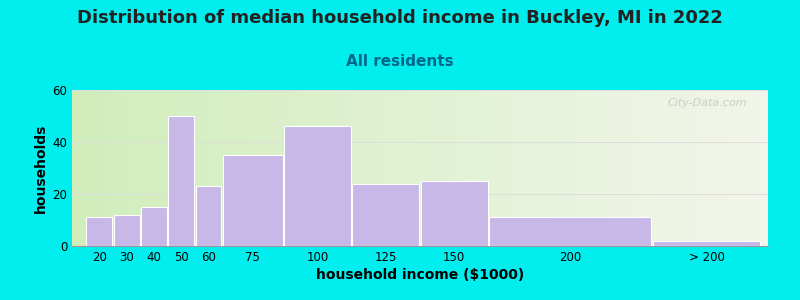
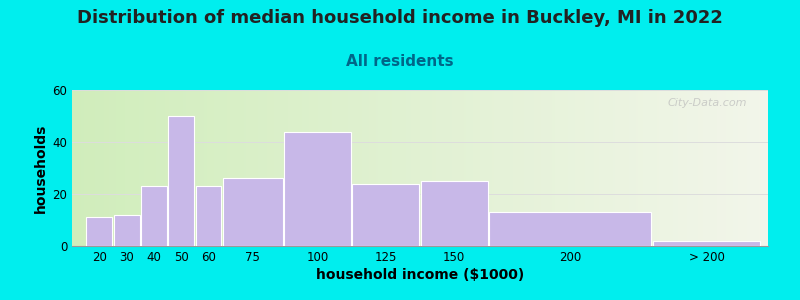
40: 15 -> 23
75: 35 -> 26
100: 46 -> 44
200: 11 -> 13
